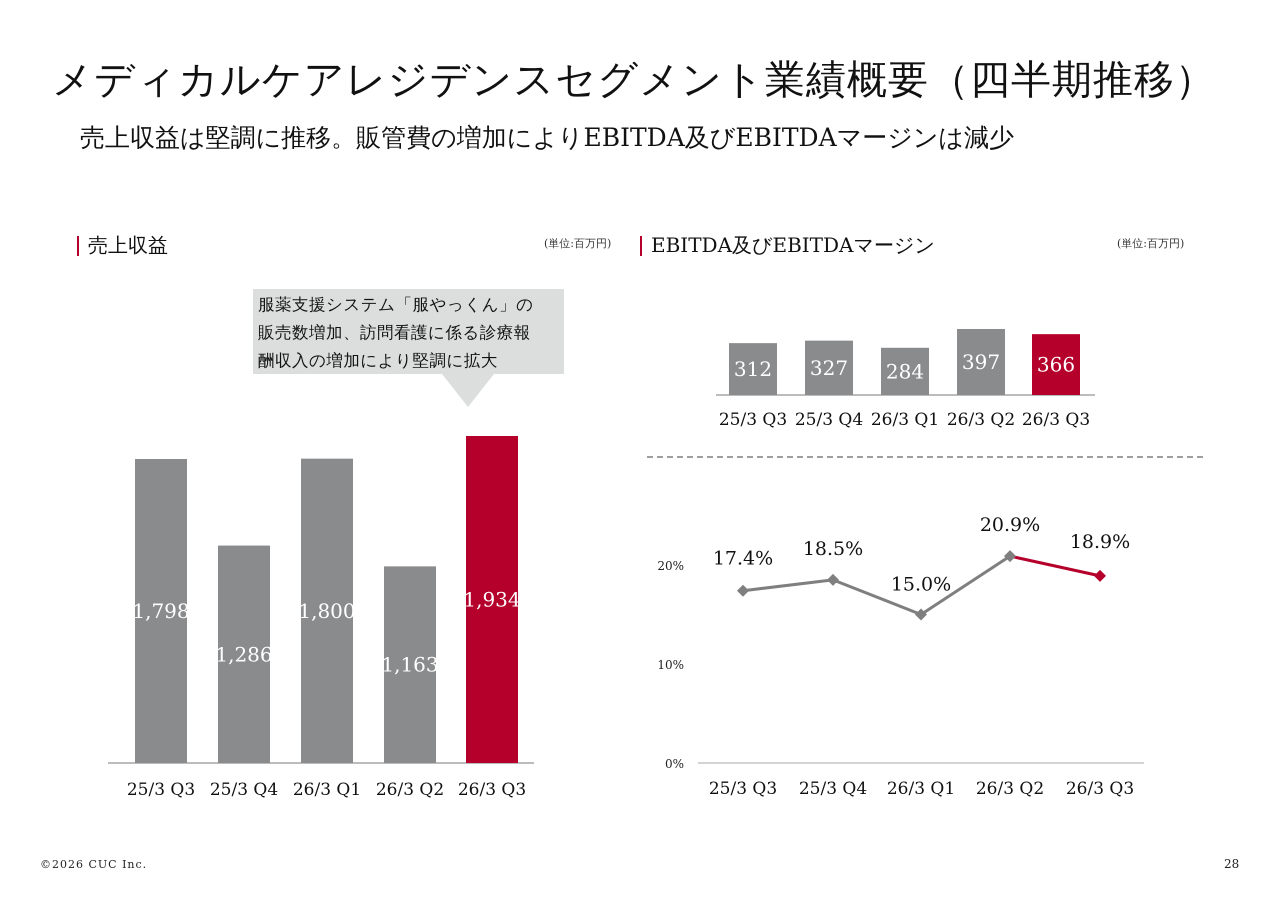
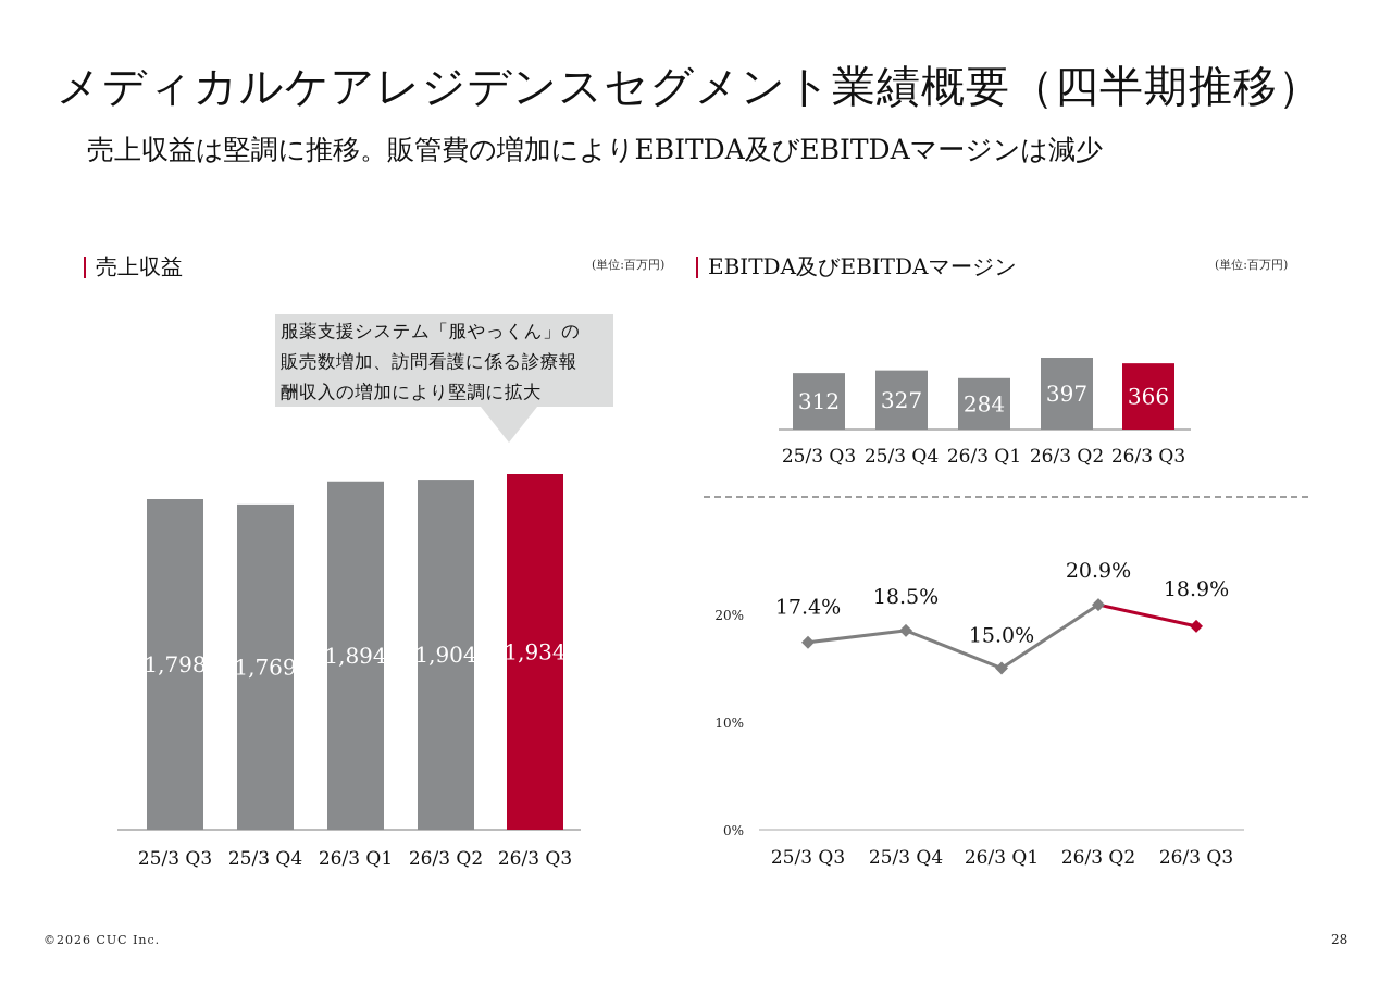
売上収益/25/3 Q4: 1,286 -> 1,769
売上収益/26/3 Q1: 1,800 -> 1,894
売上収益/26/3 Q2: 1,163 -> 1,904
